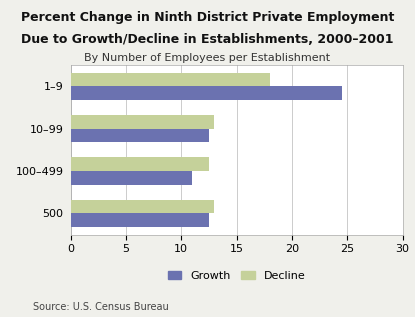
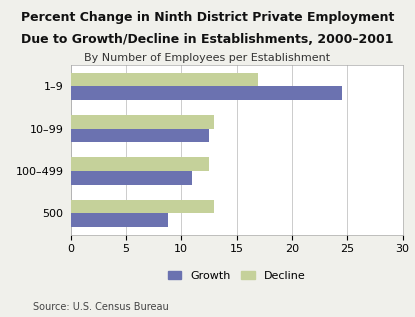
Decline/1–9: 18.0 -> 16.9
Growth/500: 12.5 -> 8.8
